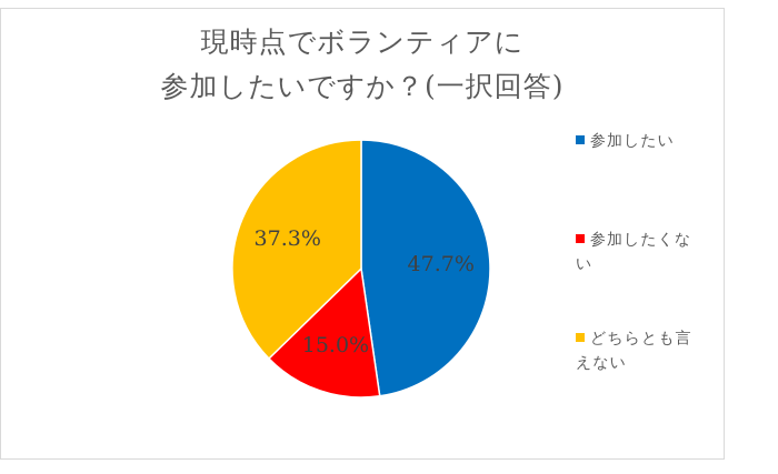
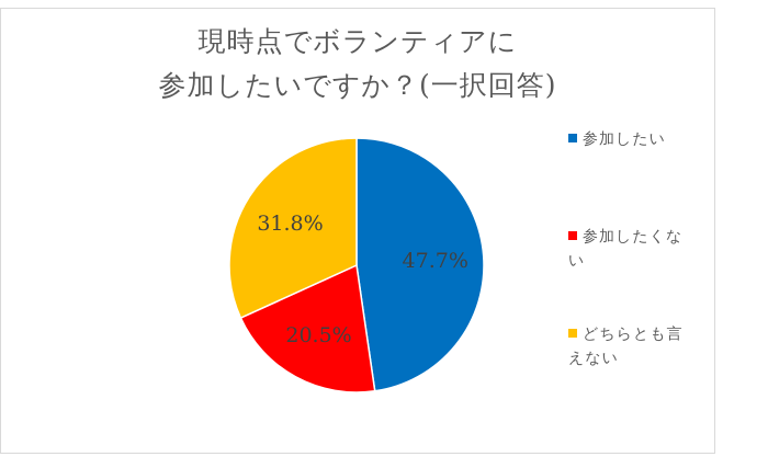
参加したくない: 15.0% -> 20.5%
どちらとも言えない: 37.3% -> 31.8%
